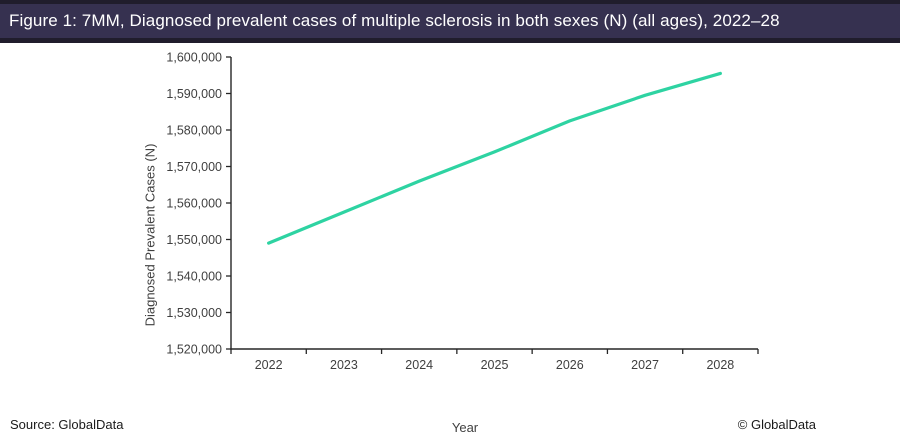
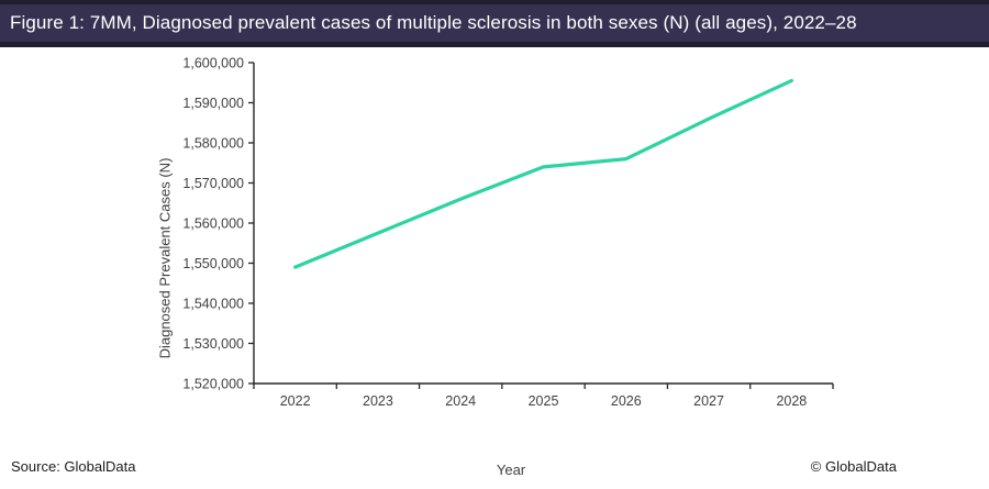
2026: 1582000 -> 1576000
2027: 1590000 -> 1586000
